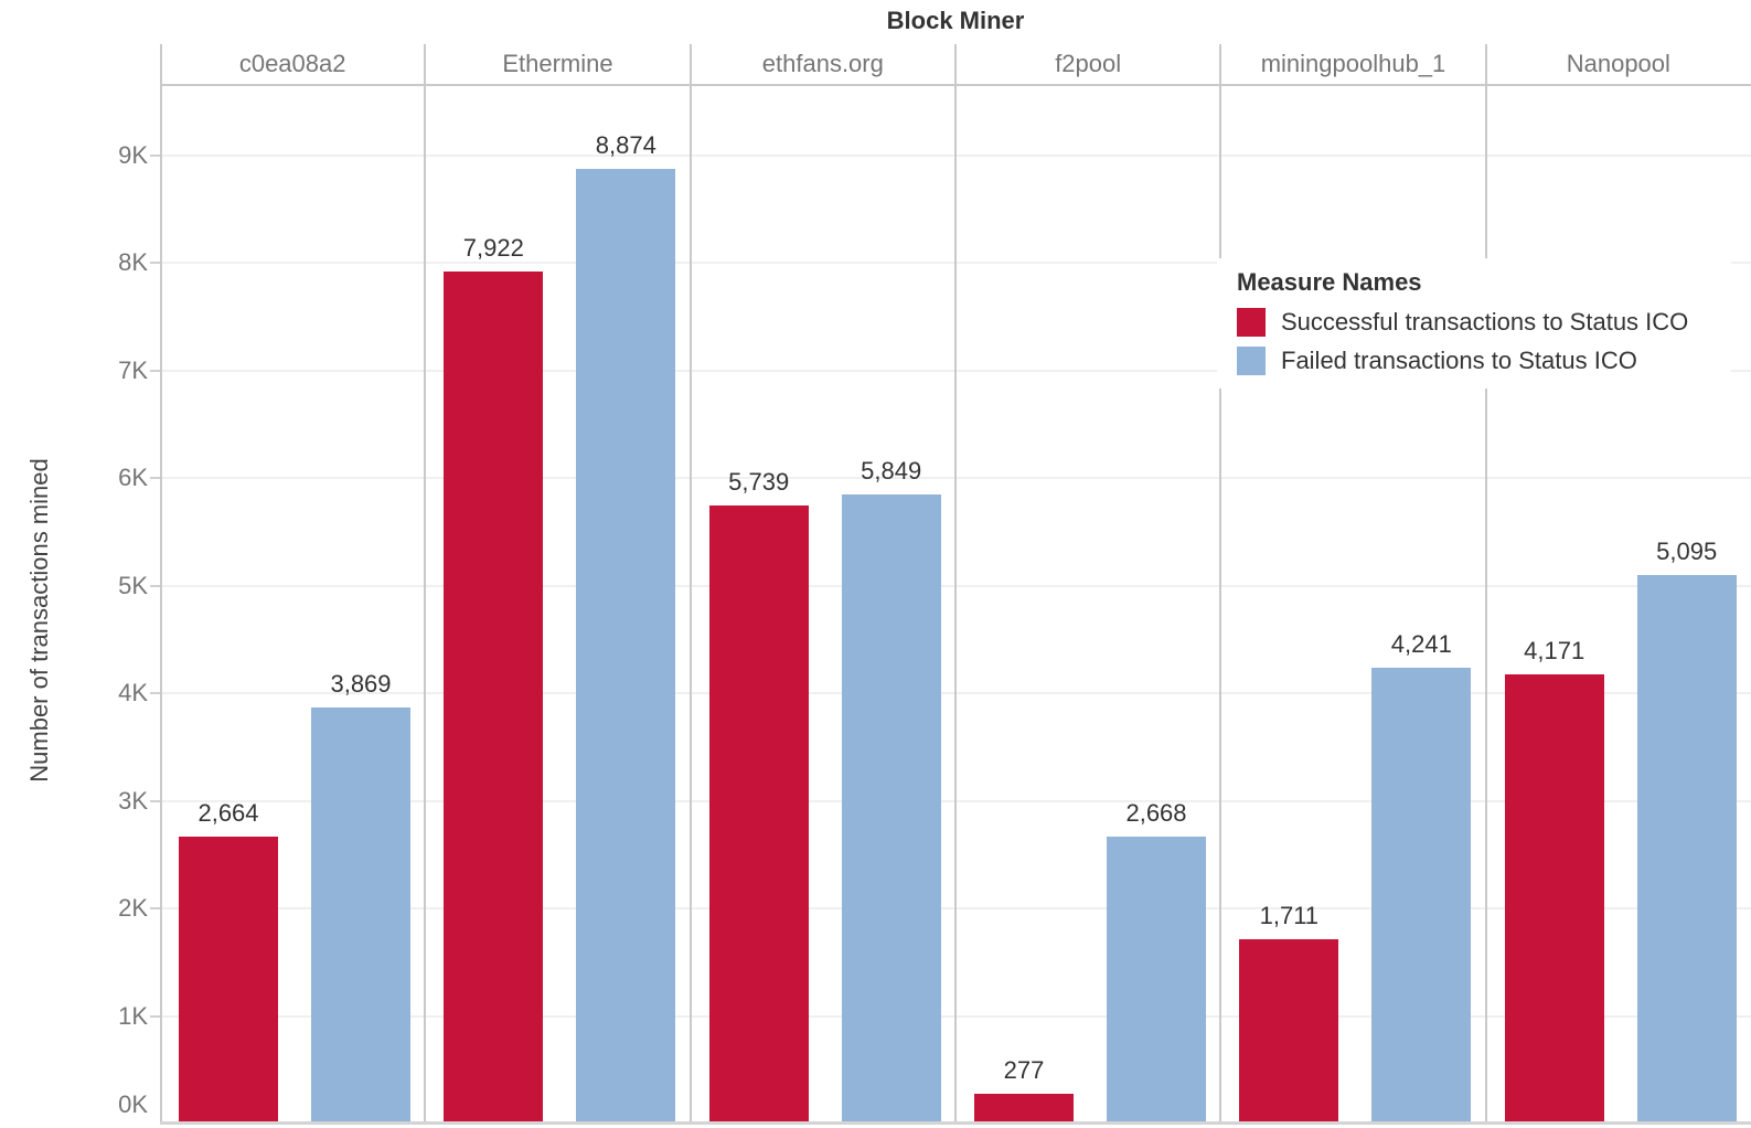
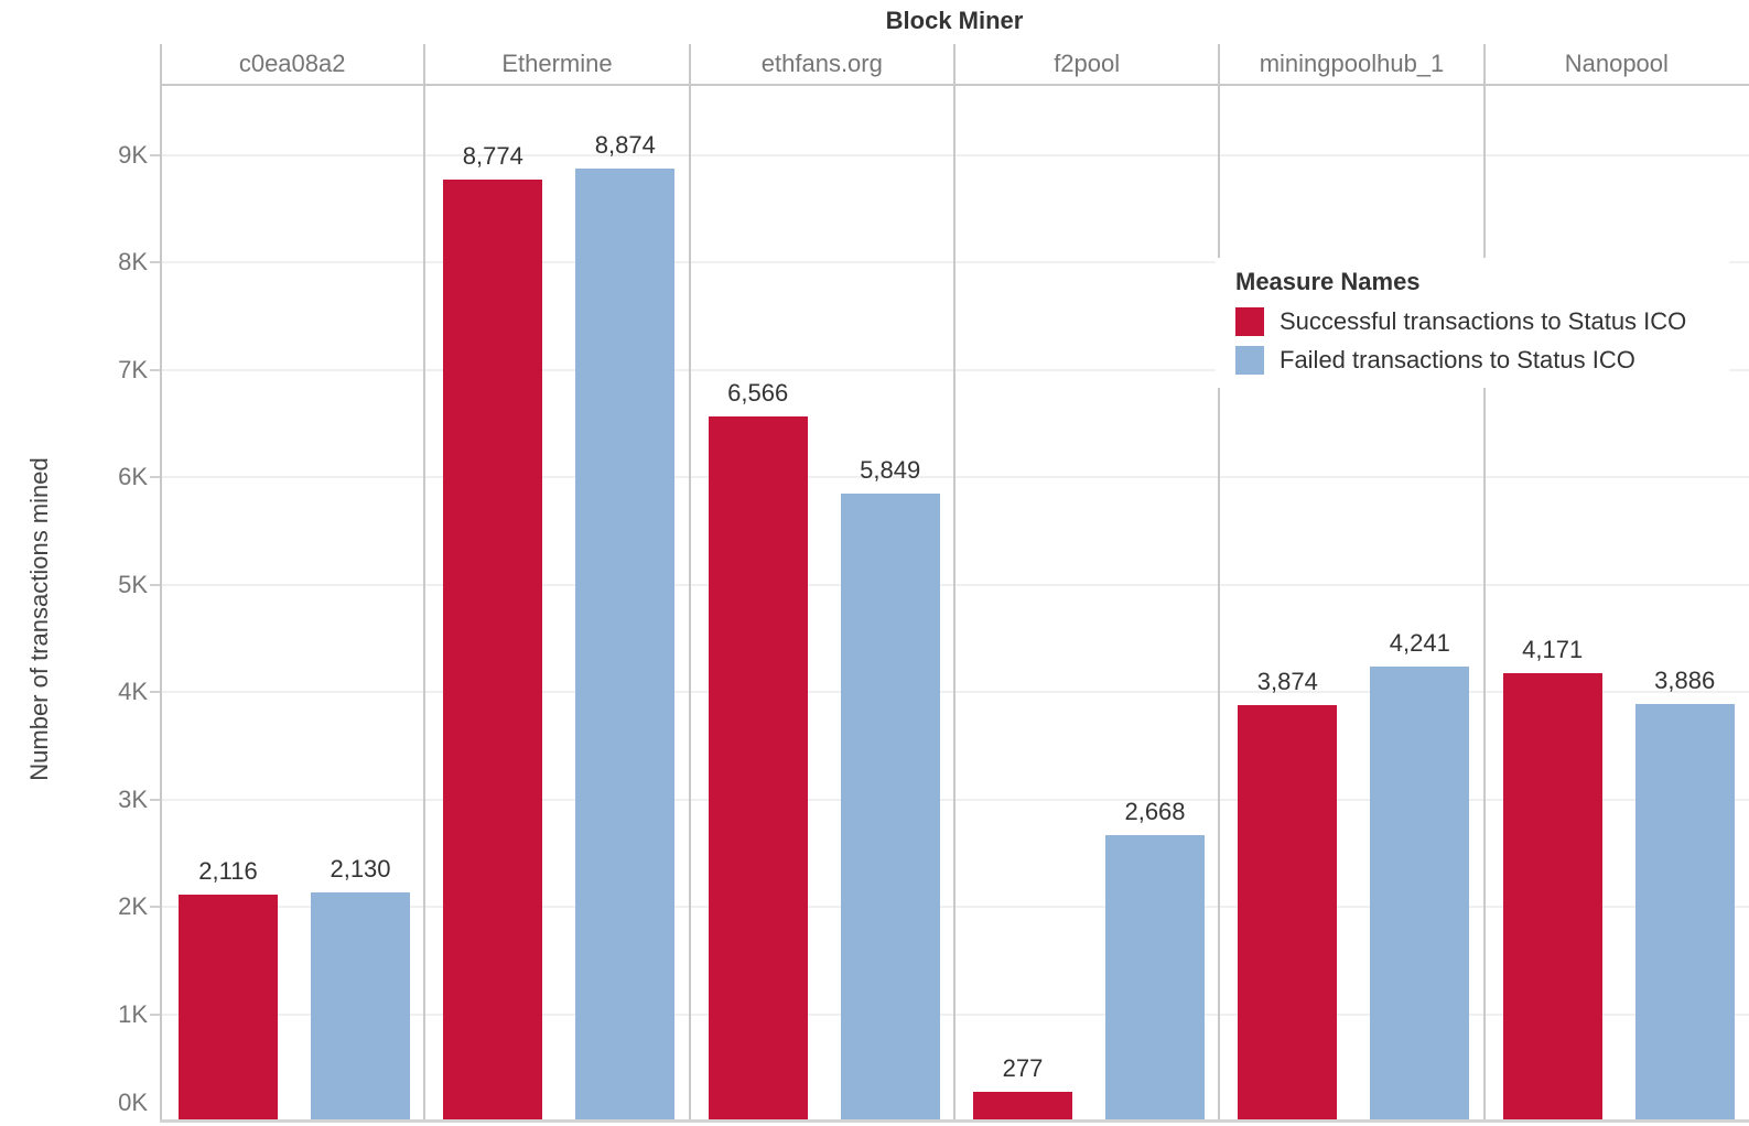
Successful transactions to Status ICO/c0ea08a2: 2,664 -> 2,116
Failed transactions to Status ICO/c0ea08a2: 3,869 -> 2,130
Successful transactions to Status ICO/Ethermine: 7,922 -> 8,774
Successful transactions to Status ICO/ethfans.org: 5,739 -> 6,566
Successful transactions to Status ICO/miningpoolhub_1: 1,711 -> 3,874
Failed transactions to Status ICO/Nanopool: 5,095 -> 3,886
